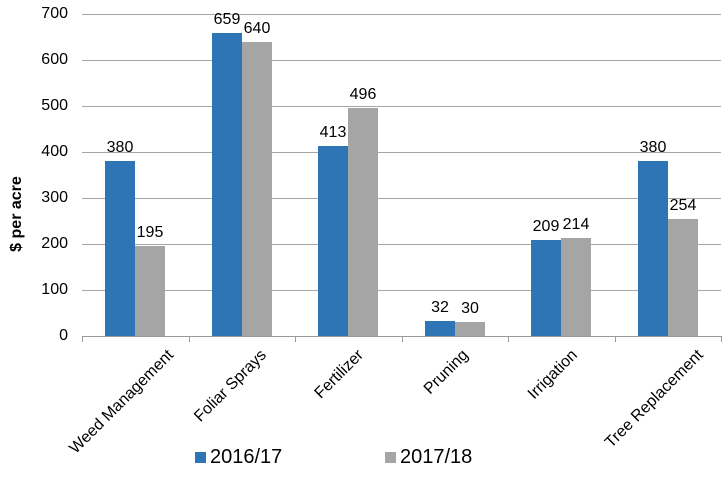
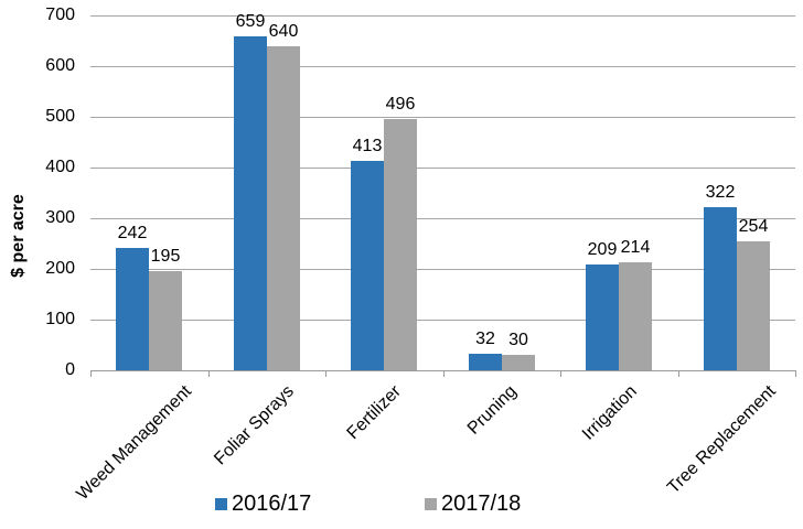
2016/17/Weed Management: 380 -> 242
2016/17/Tree Replacement: 380 -> 322
